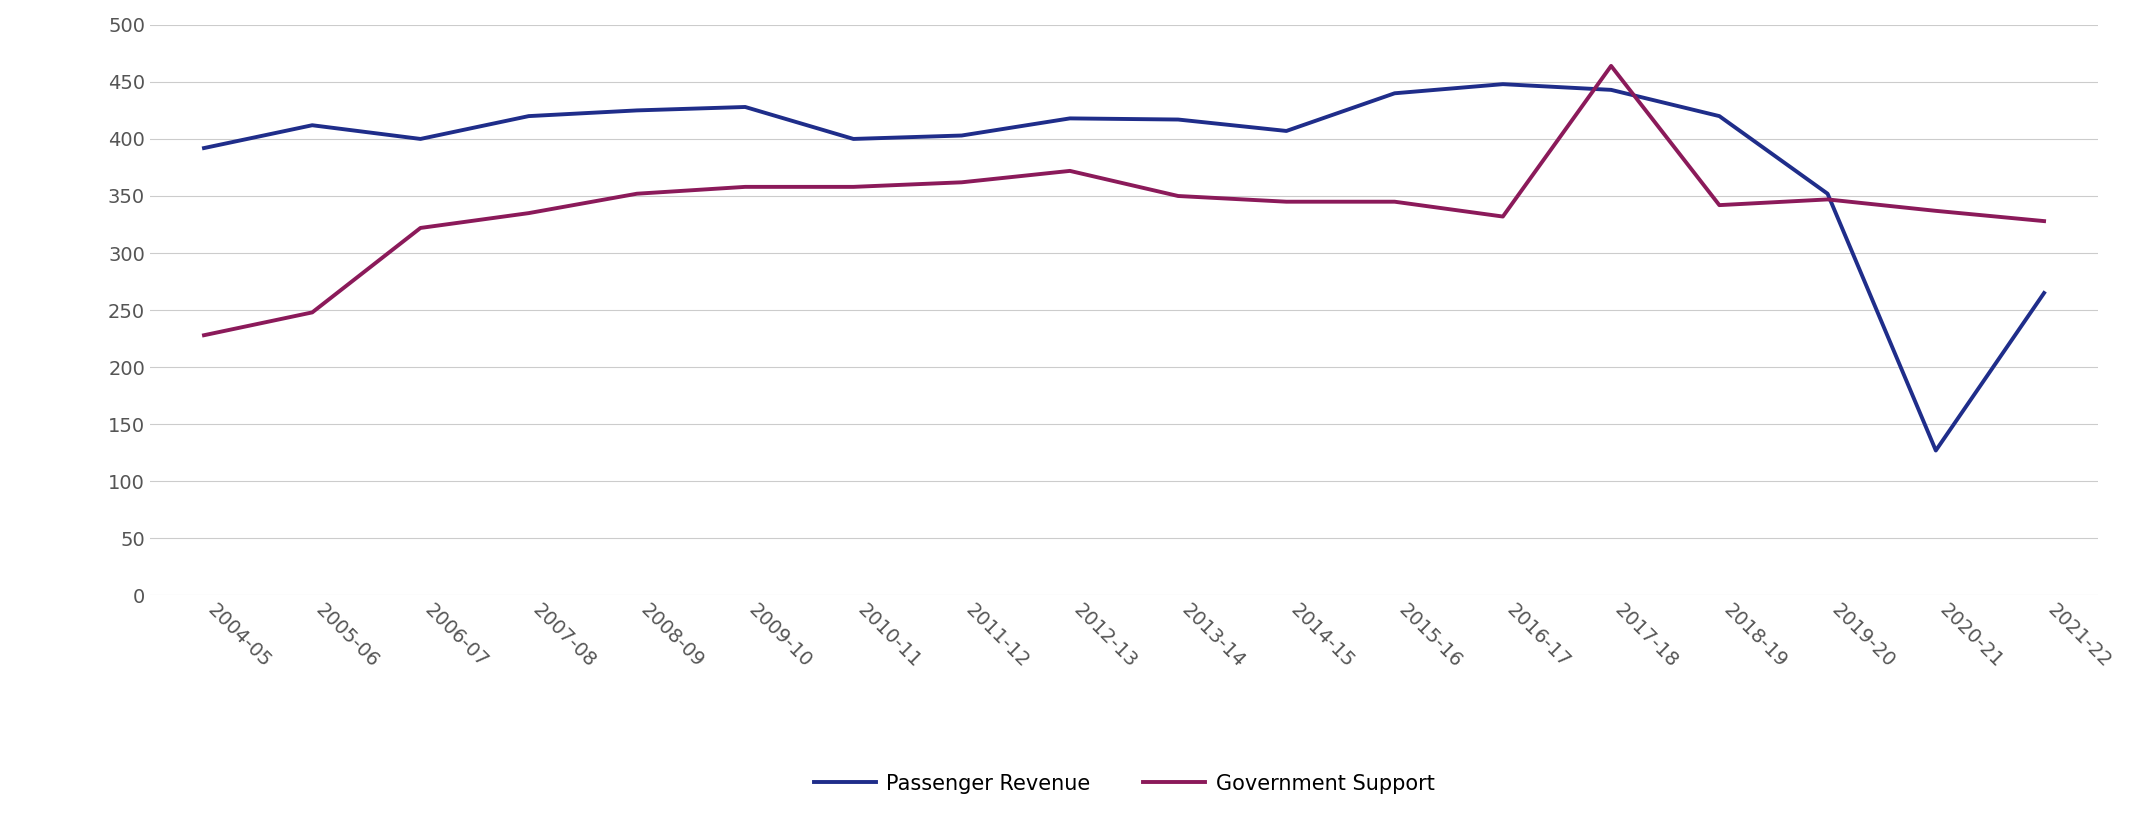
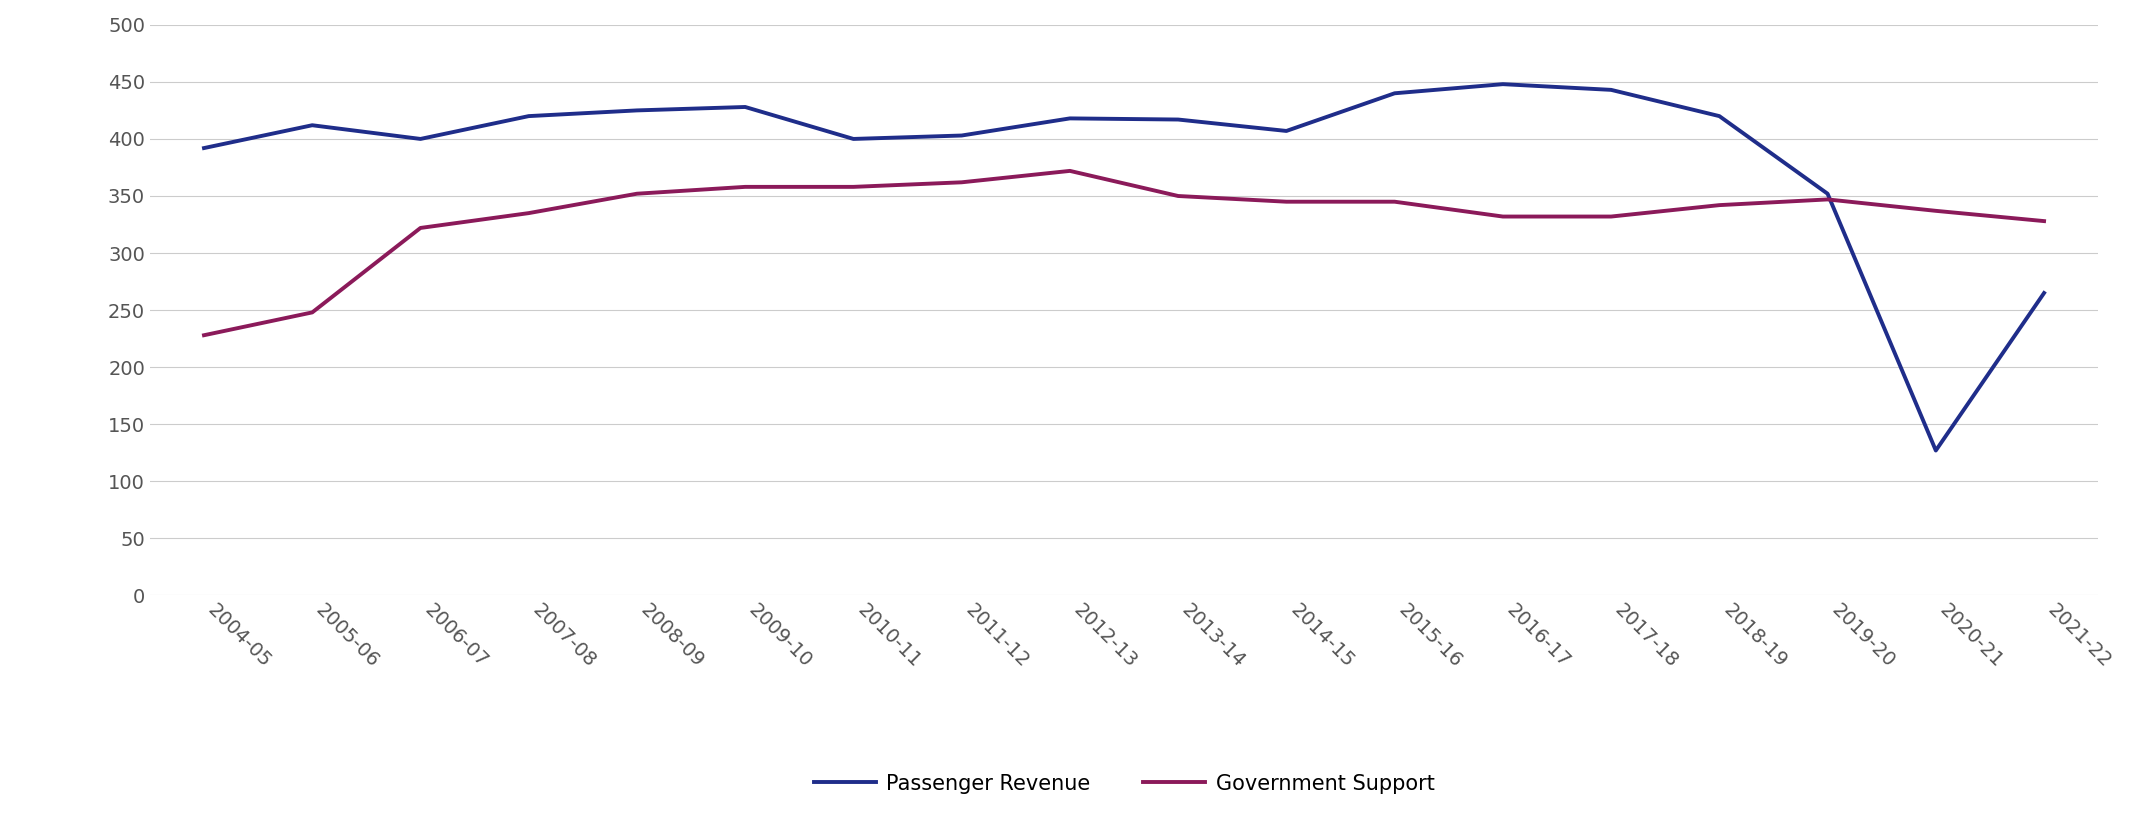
Government Support/2017-18: 464 -> 332
